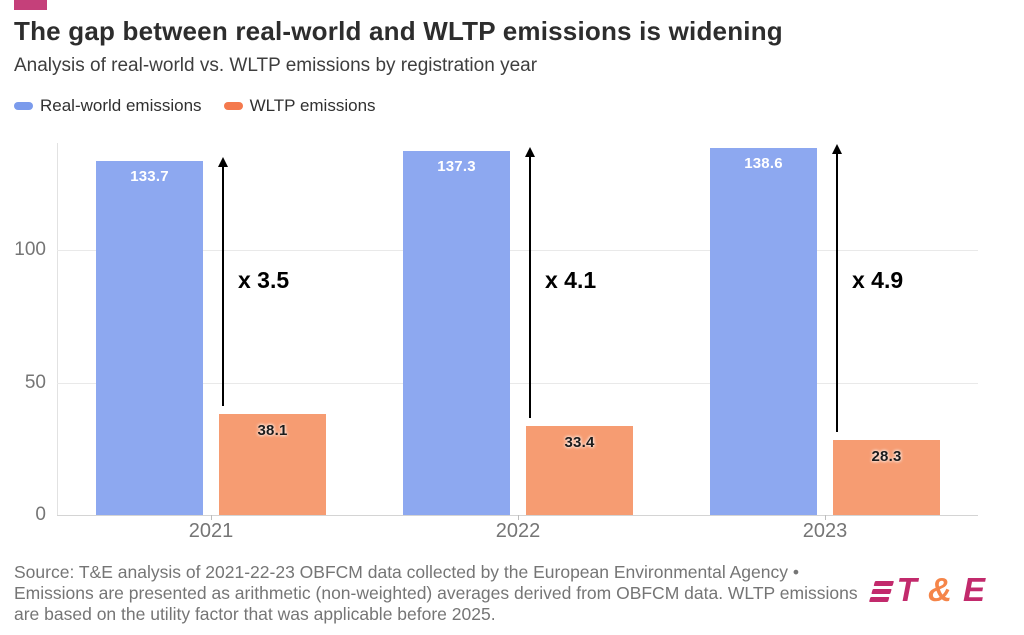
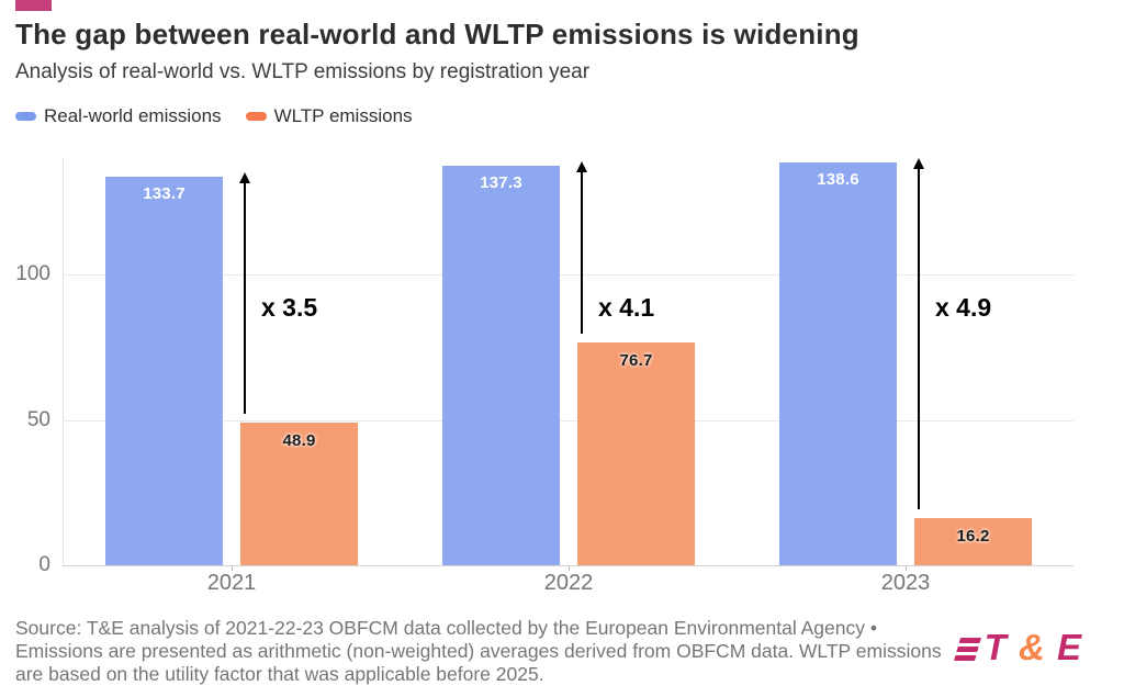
WLTP emissions/2021: 38.1 -> 48.9
WLTP emissions/2022: 33.4 -> 76.7
WLTP emissions/2023: 28.3 -> 16.2
